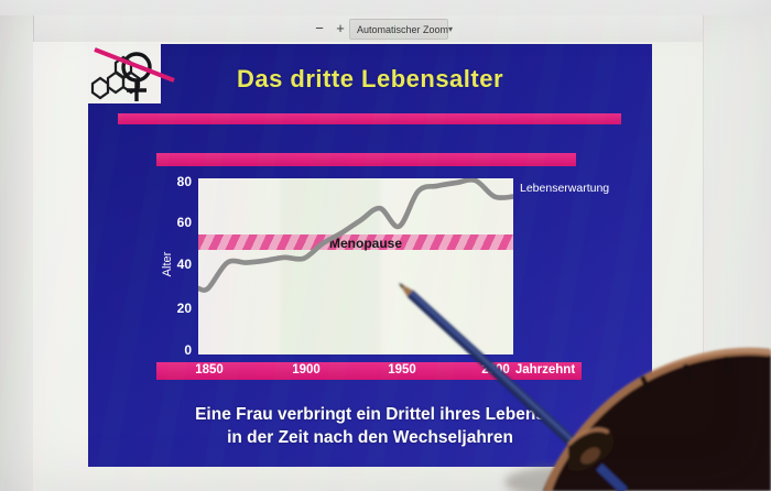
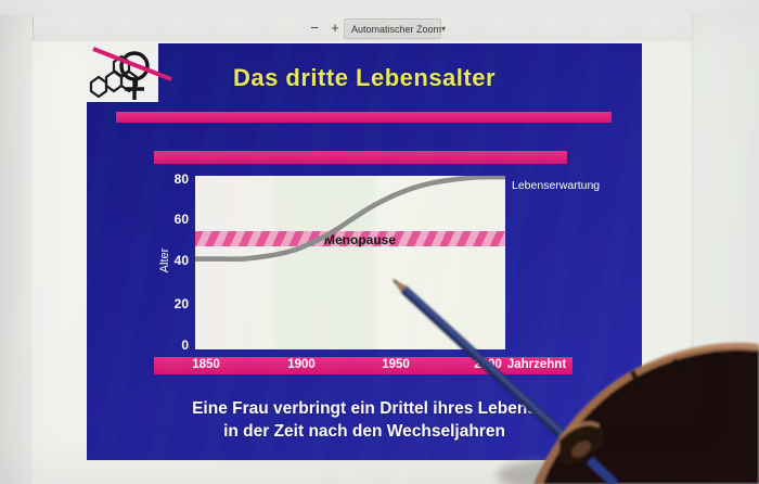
1850: 30 -> 42
1900: 44 -> 47
1950: 59 -> 72
2000: 73 -> 81
